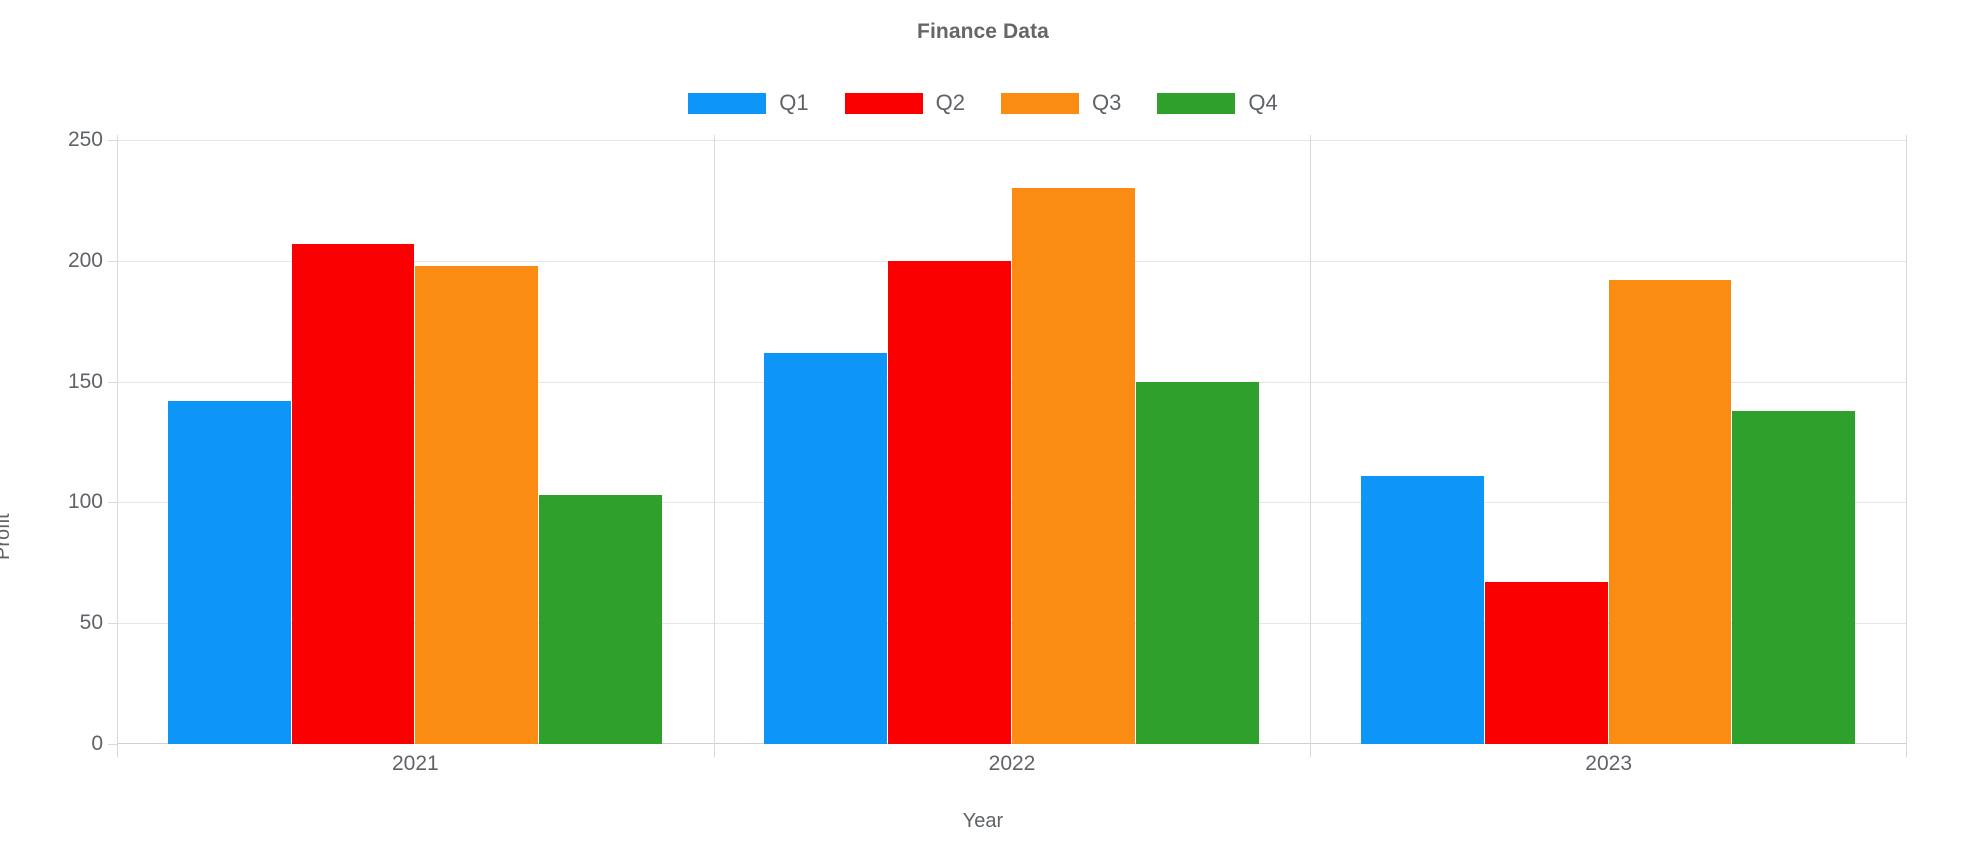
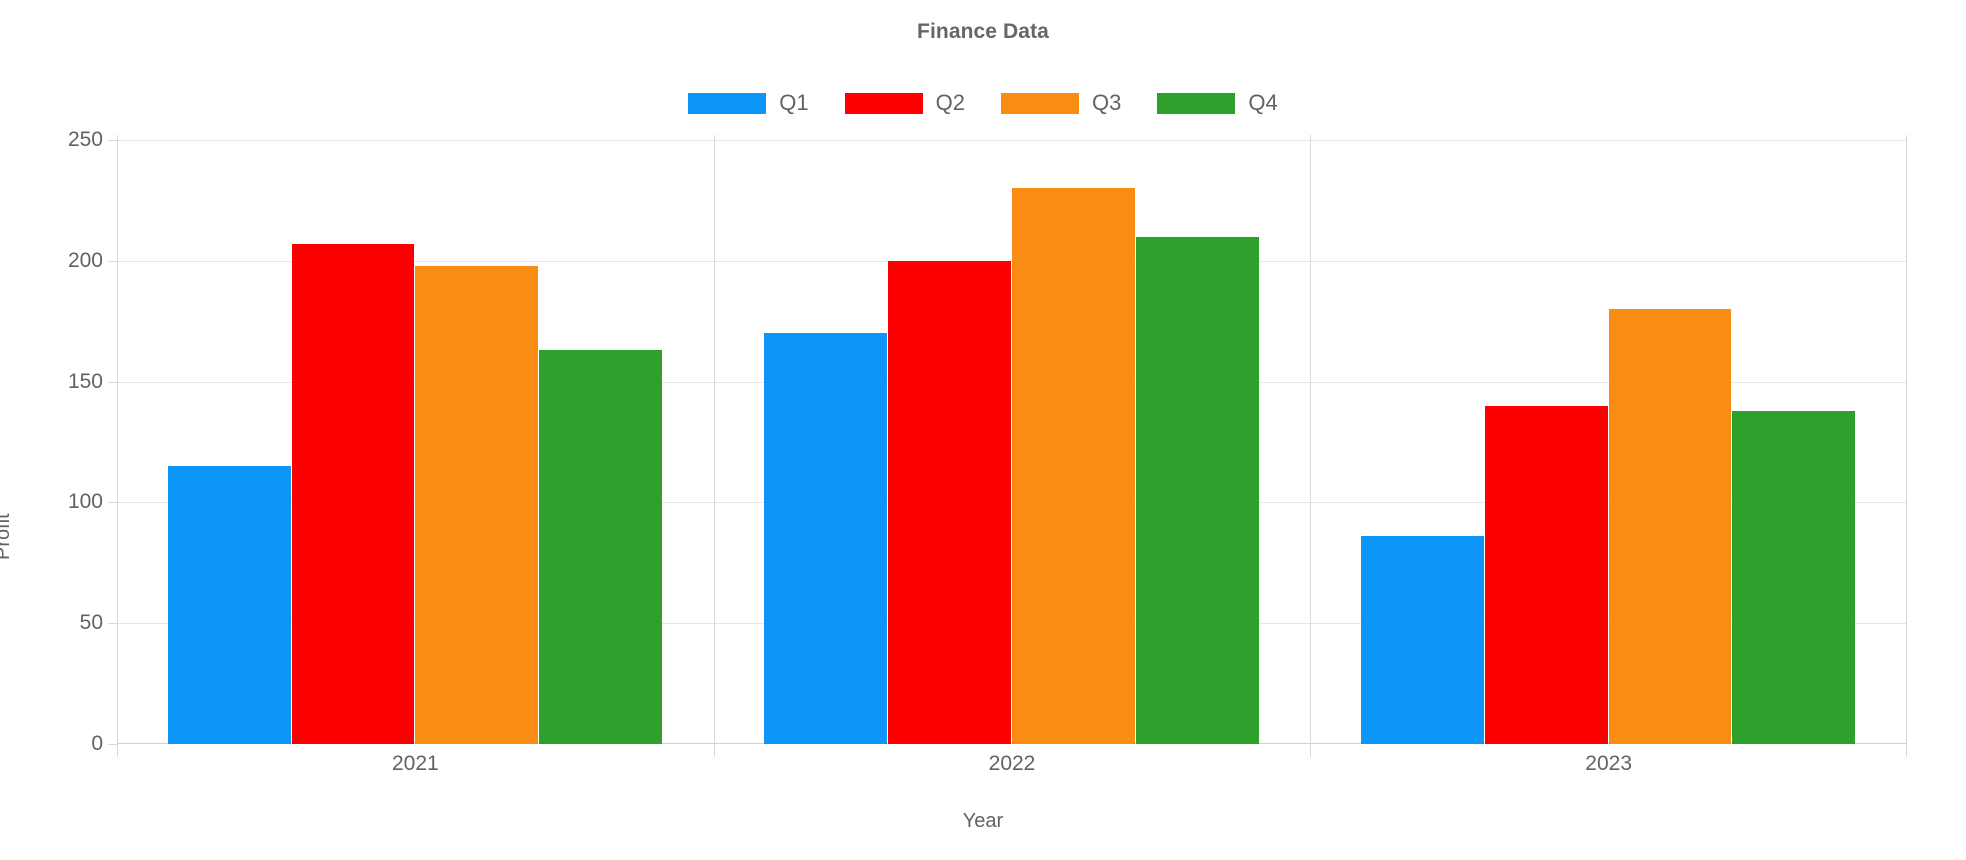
Q1/2021: 142 -> 115
Q4/2021: 103 -> 163
Q1/2022: 162 -> 170
Q4/2022: 150 -> 210
Q1/2023: 111 -> 86
Q2/2023: 67 -> 140
Q3/2023: 192 -> 180
